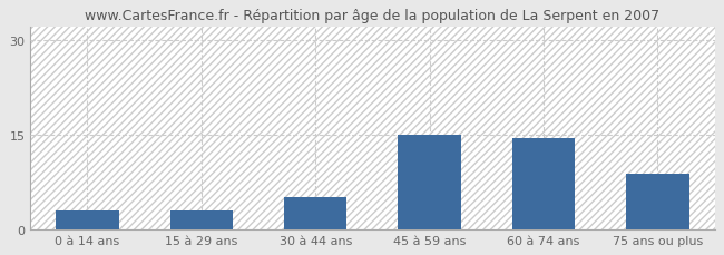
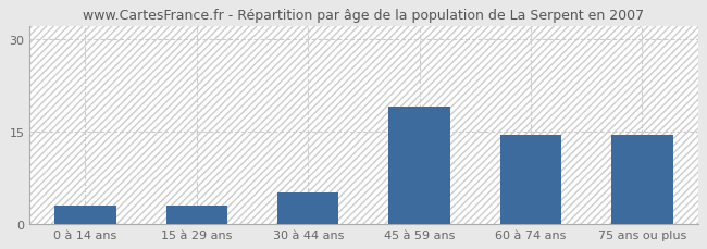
45 à 59 ans: 15.0 -> 19.0
75 ans ou plus: 8.8 -> 14.5
